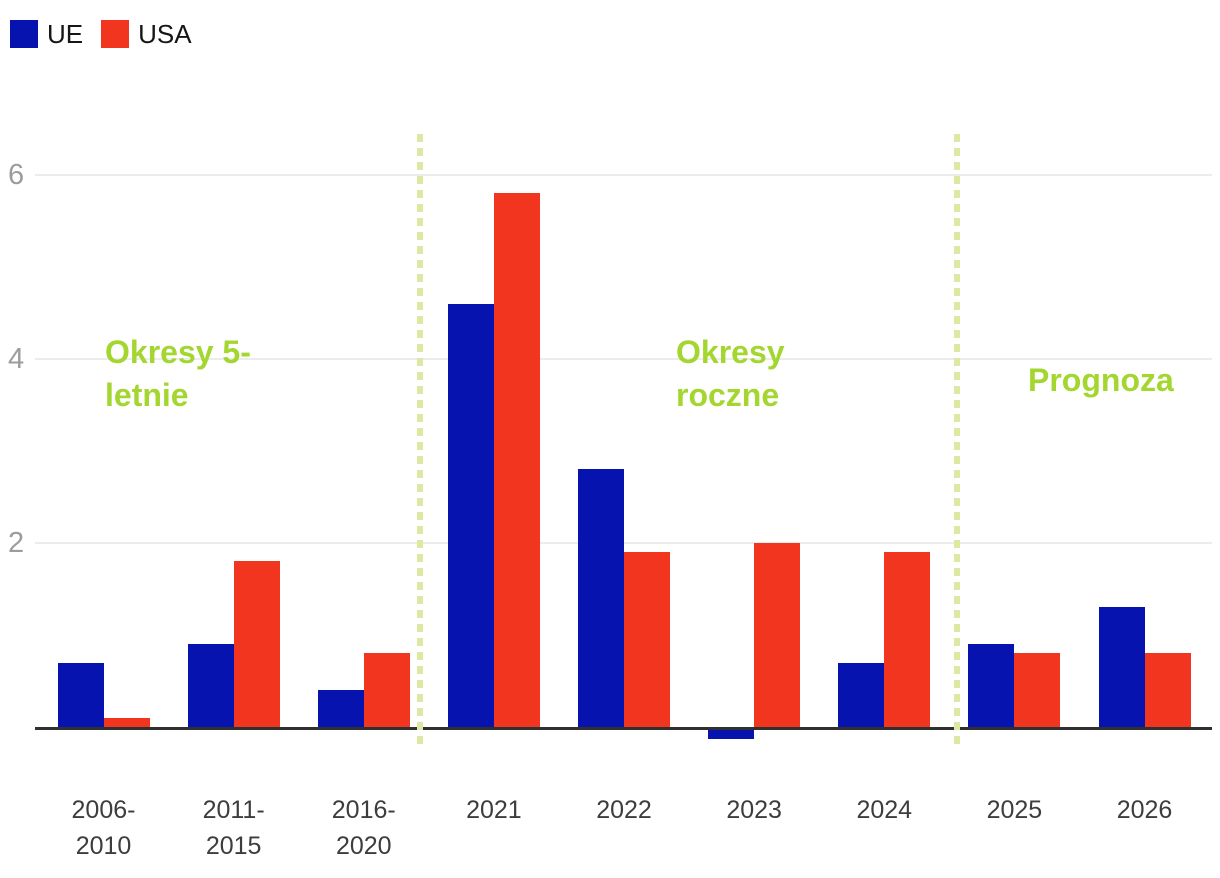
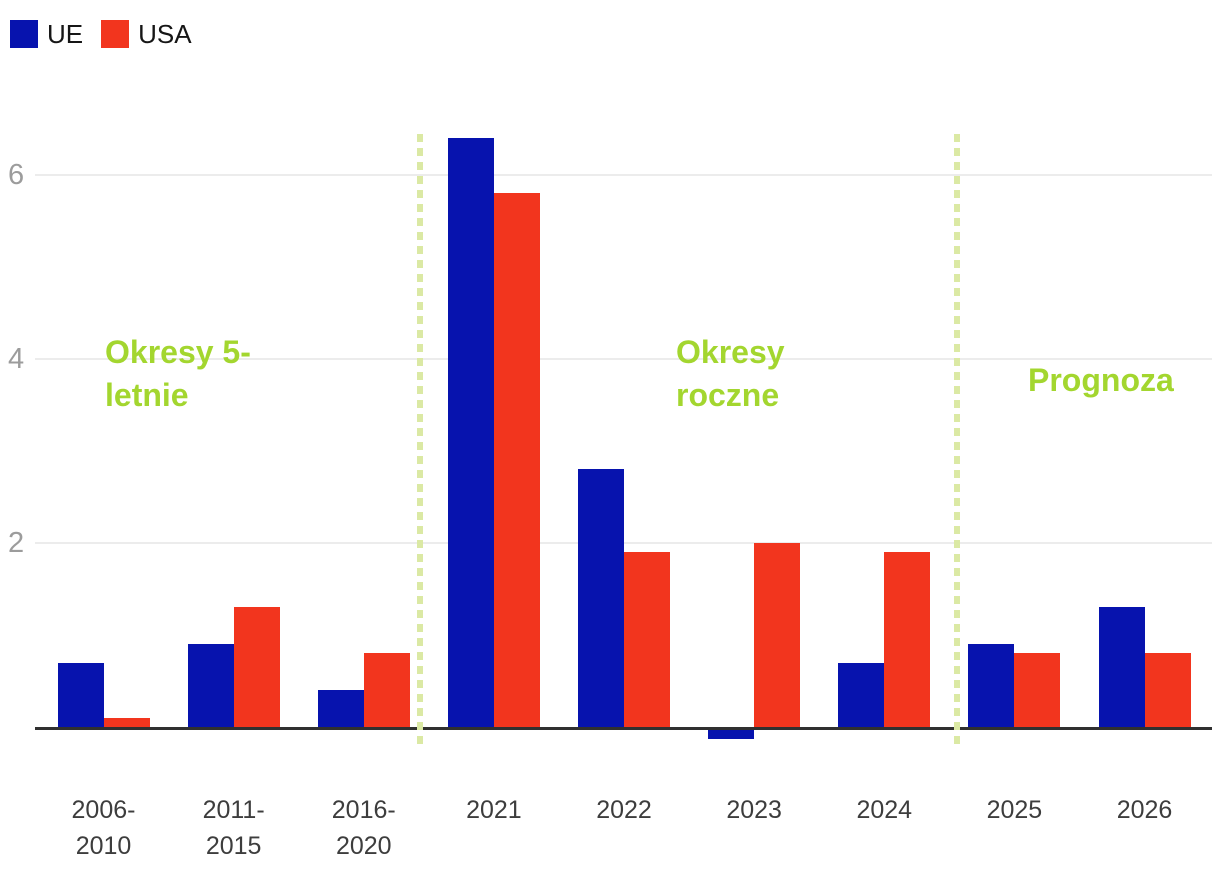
USA/2011-2015: 1.8 -> 1.3
UE/2021: 4.6 -> 6.4
